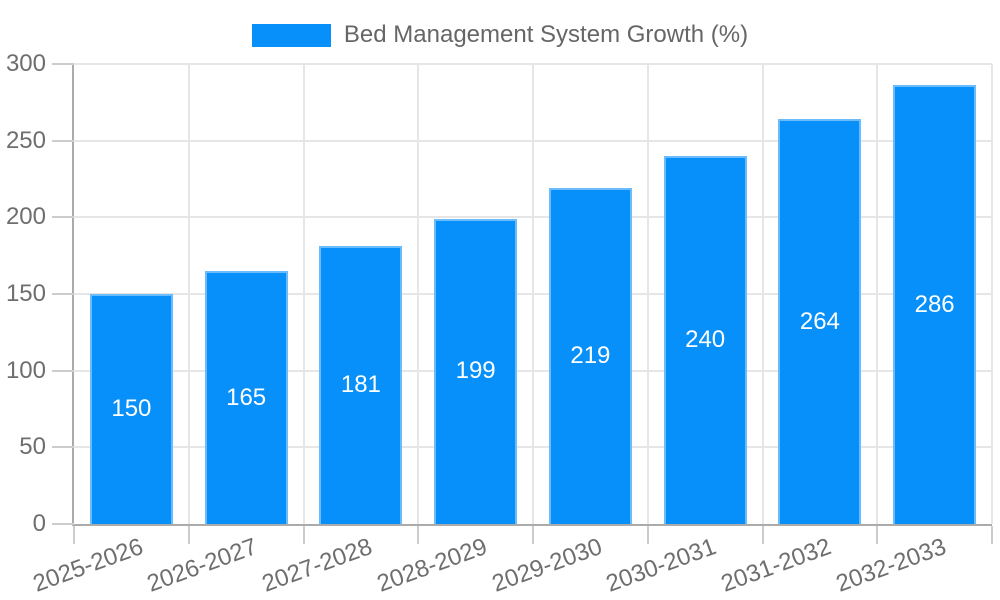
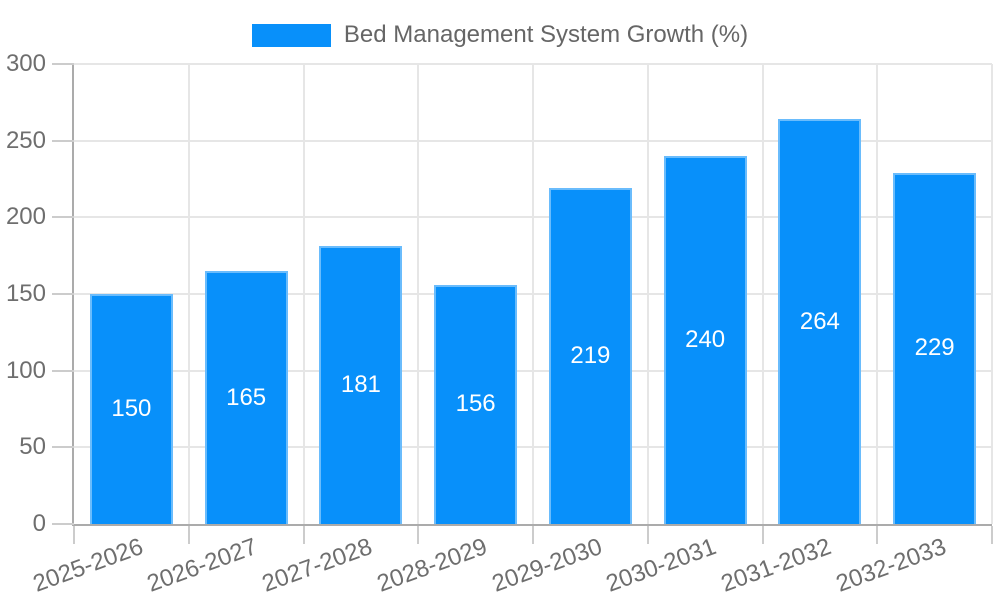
2028-2029: 199 -> 156
2032-2033: 286 -> 229
